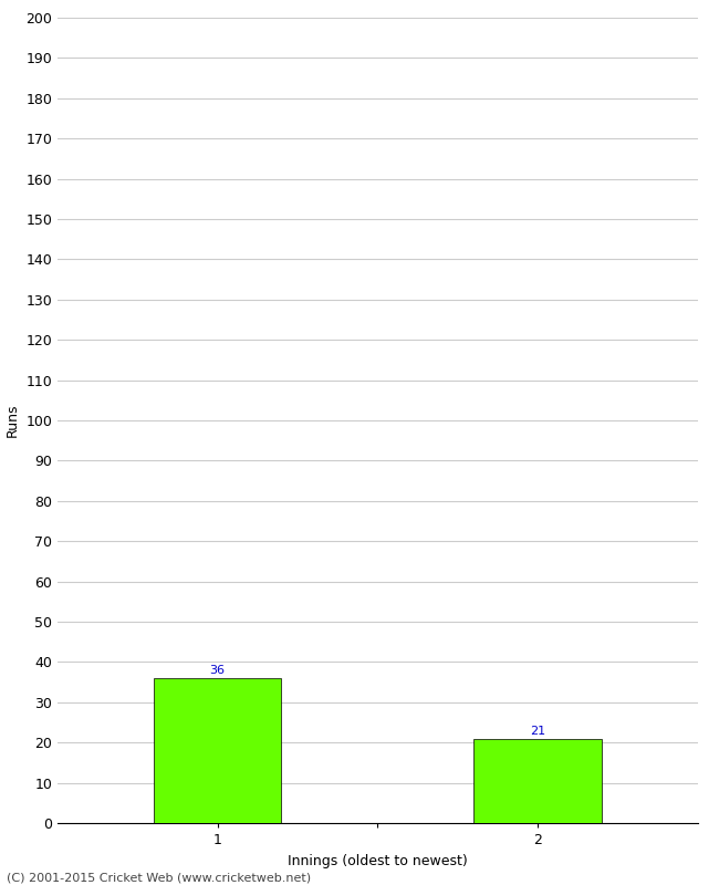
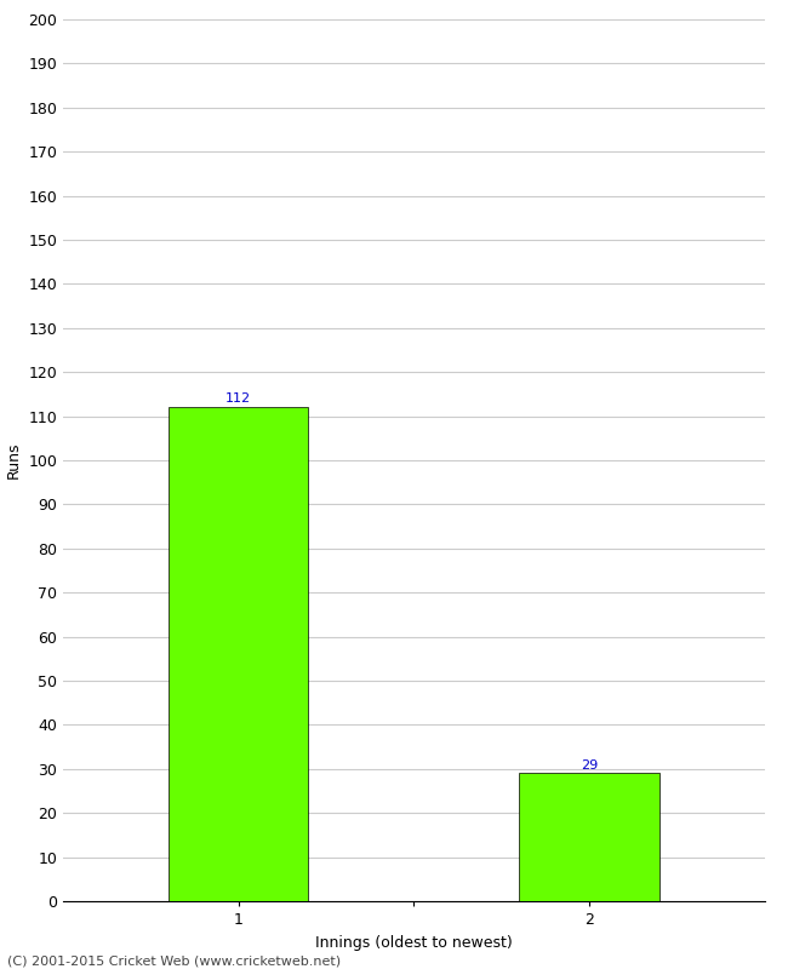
1: 36 -> 112
2: 21 -> 29
